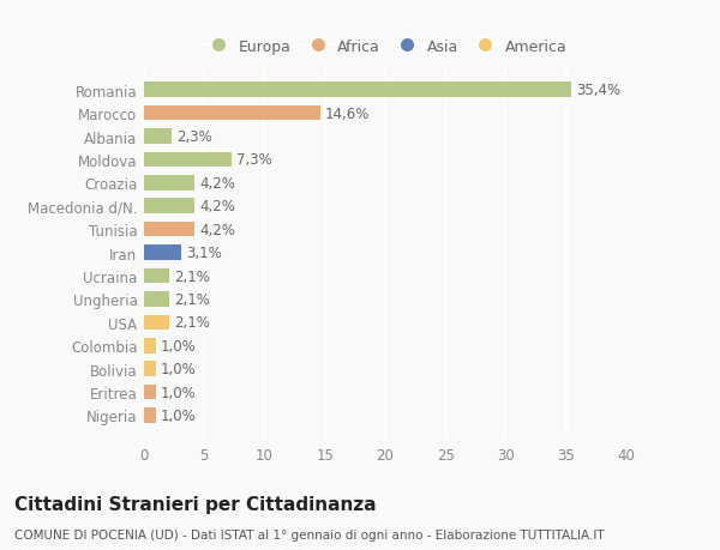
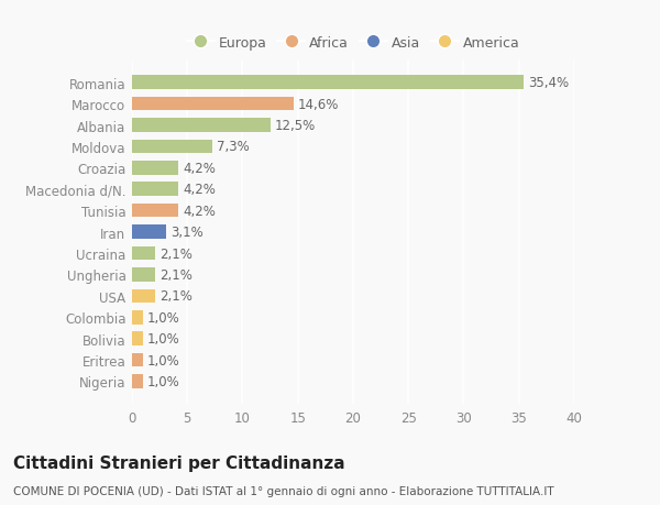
Albania: 2,3% -> 12,5%
